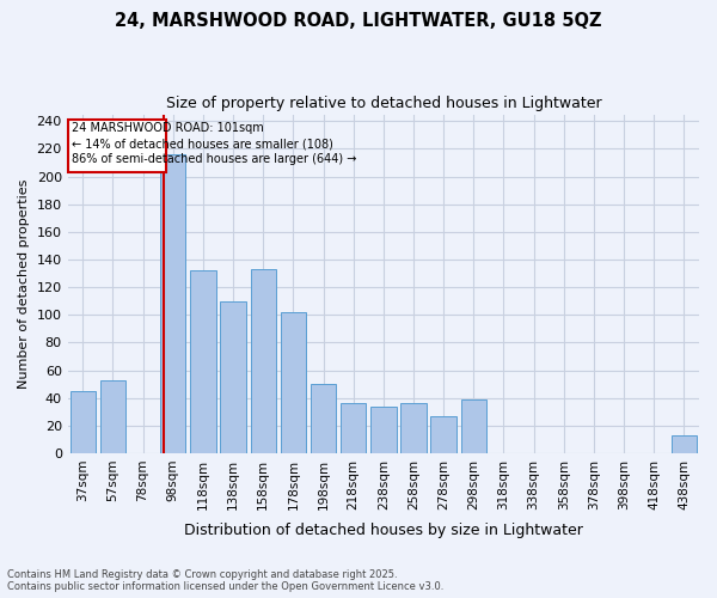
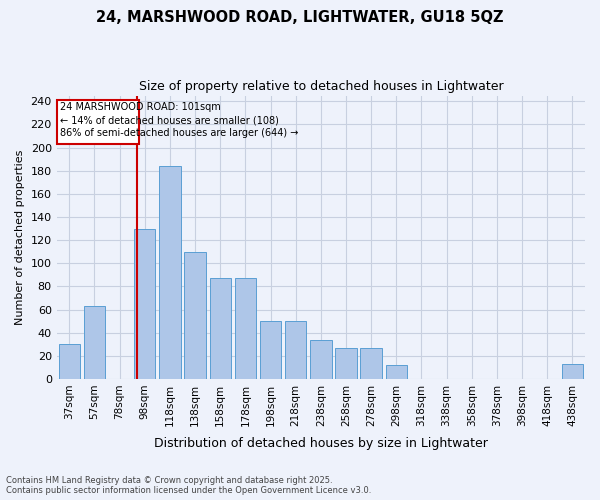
37sqm: 45 -> 30
57sqm: 53 -> 63
98sqm: 216 -> 130
118sqm: 132 -> 184
158sqm: 133 -> 87
178sqm: 102 -> 87
218sqm: 36 -> 50
258sqm: 36 -> 27
298sqm: 39 -> 12
